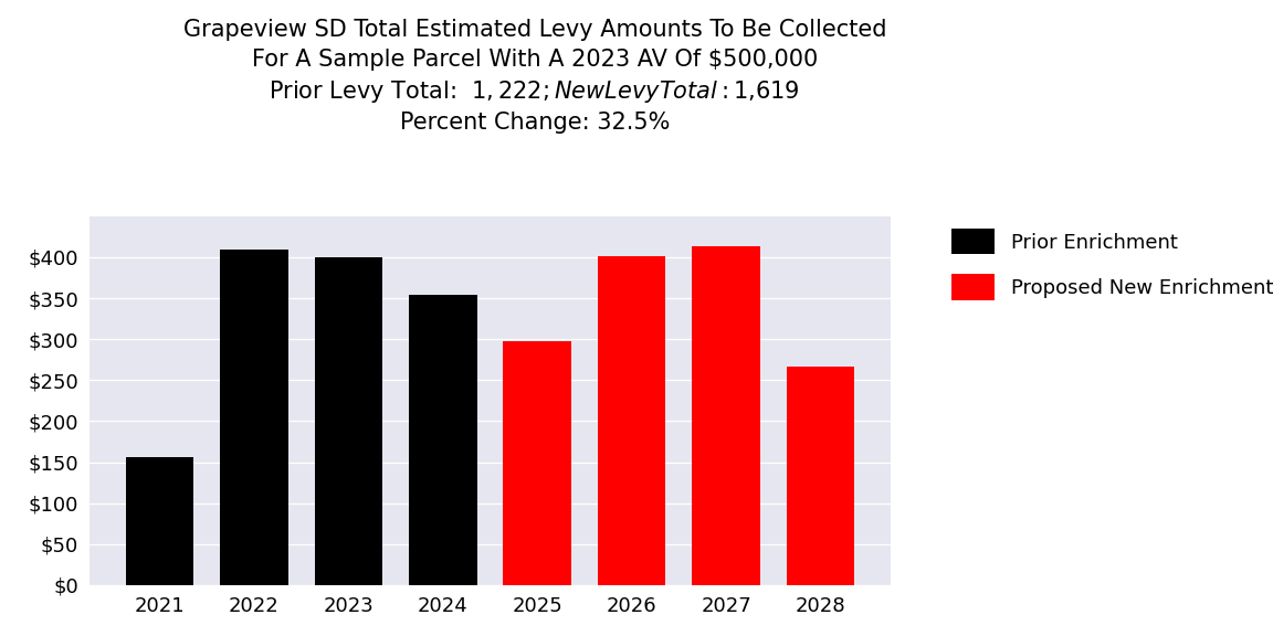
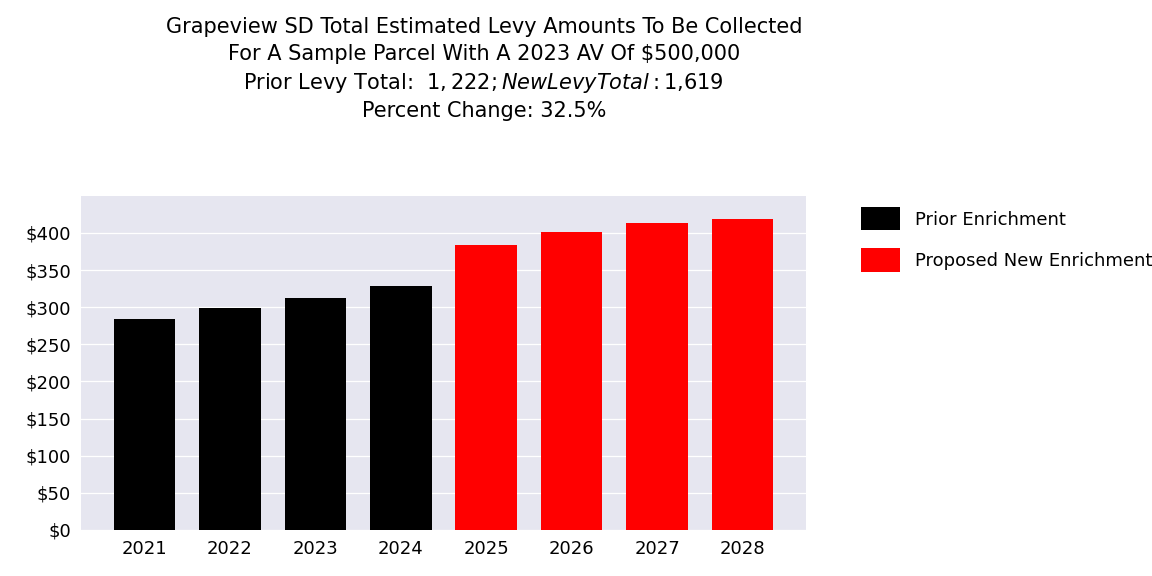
2021: $156 -> $284
2022: $410 -> $299
2023: $400 -> $313
2024: $354 -> $329
2025: $298 -> $384
2028: $266 -> $419
